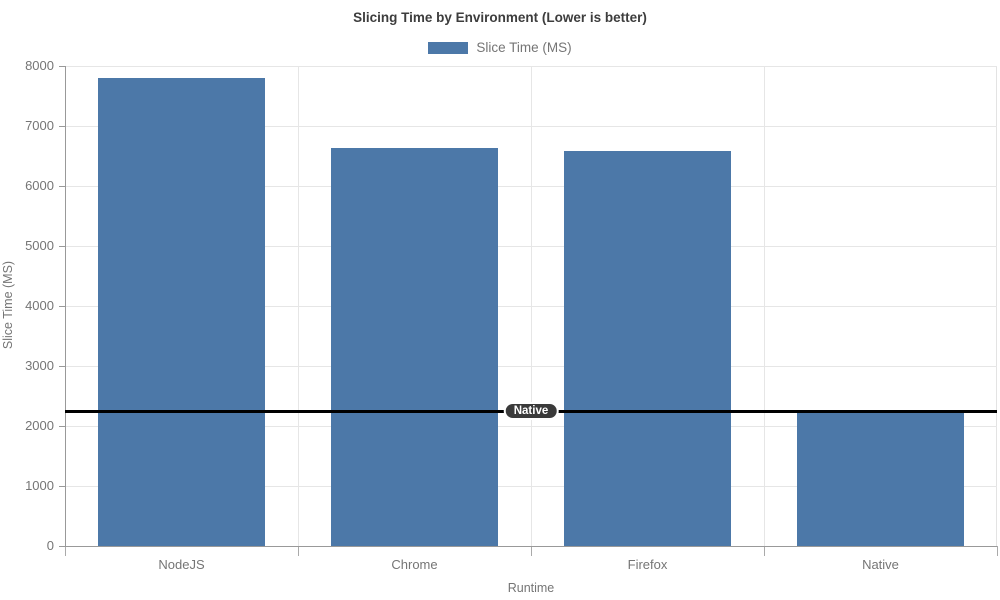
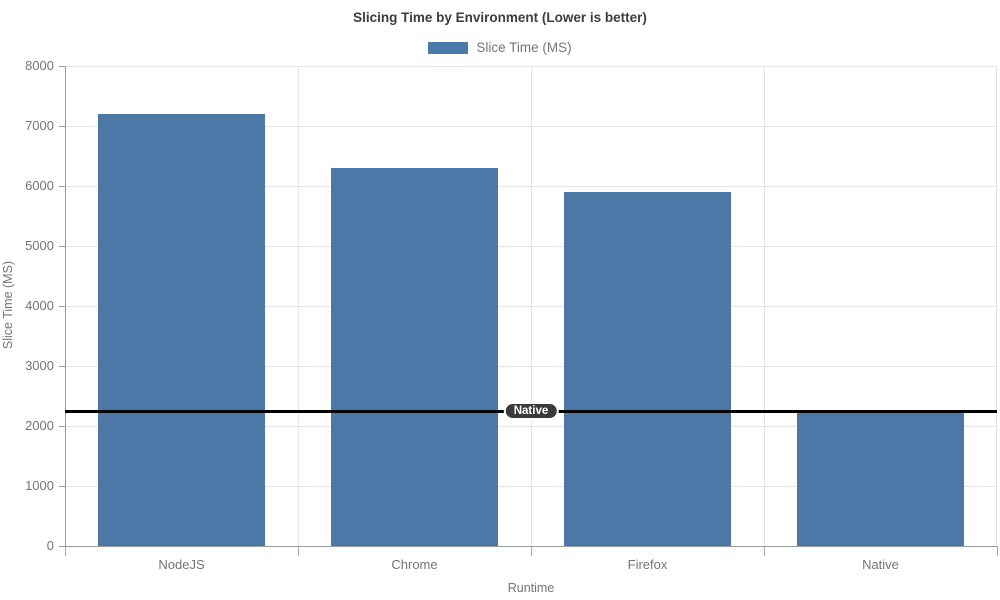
NodeJS: 7800 -> 7200
Chrome: 6600 -> 6300
Firefox: 6600 -> 5900
